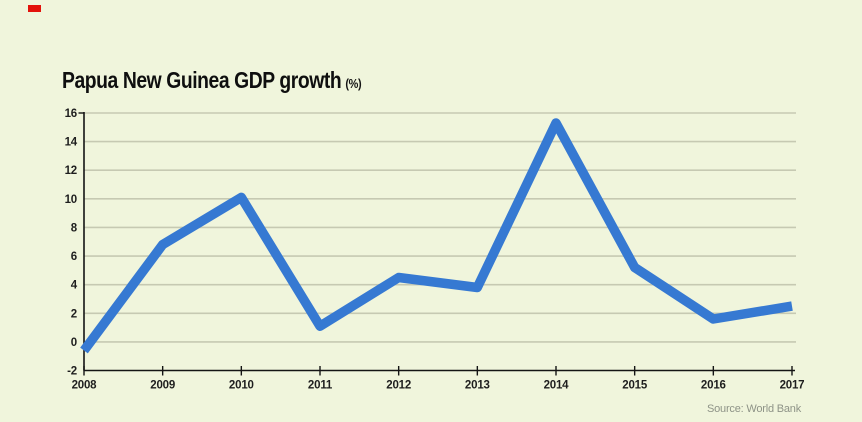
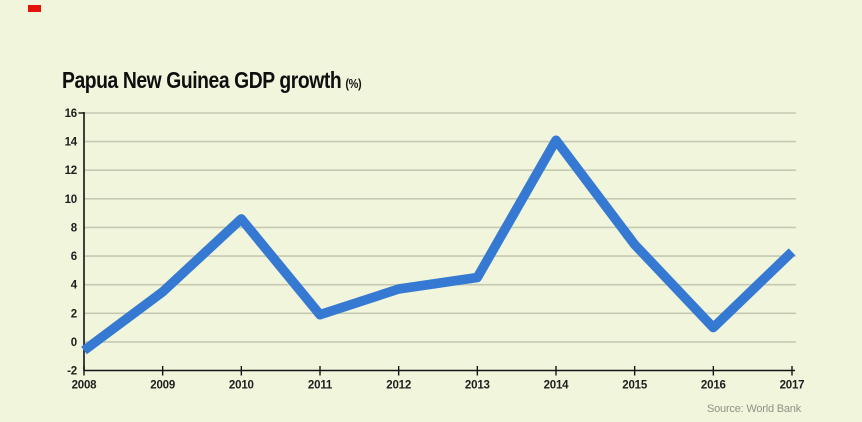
2009: 6.8 -> 3.5
2010: 10.1 -> 8.6
2011: 1.1 -> 1.9
2012: 4.5 -> 3.7
2013: 3.8 -> 4.5
2014: 15.3 -> 14.1
2015: 5.2 -> 6.8
2016: 1.6 -> 1.0
2017: 2.5 -> 6.3
